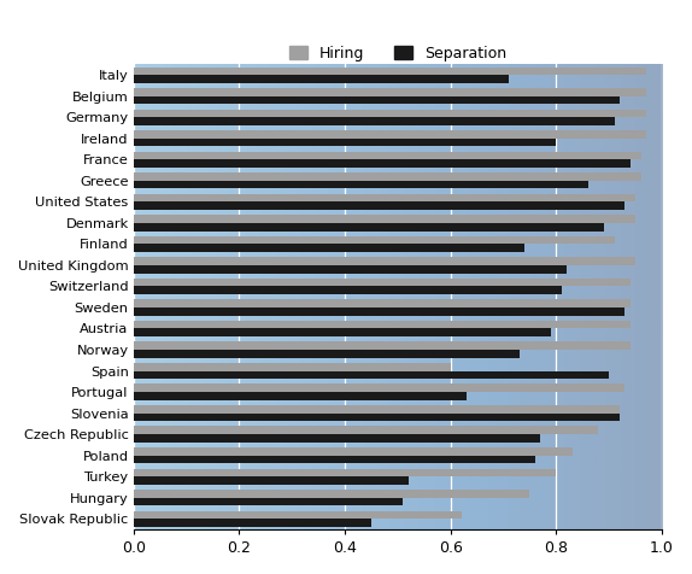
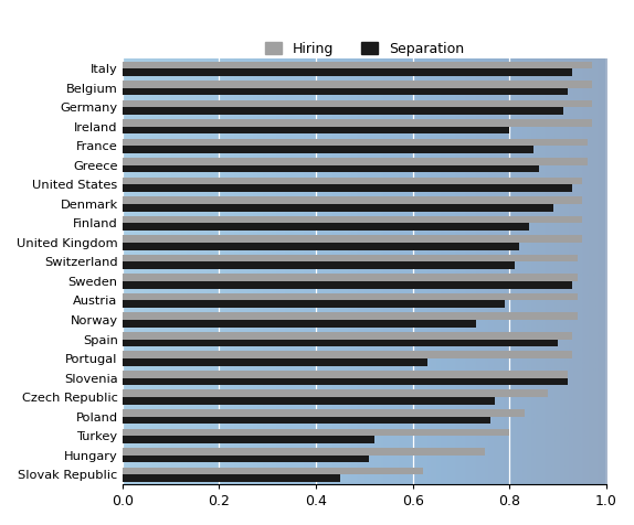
Separation/Italy: 0.71 -> 0.93
Separation/France: 0.94 -> 0.85
Hiring/Finland: 0.91 -> 0.95
Separation/Finland: 0.74 -> 0.84
Hiring/Spain: 0.60 -> 0.93
